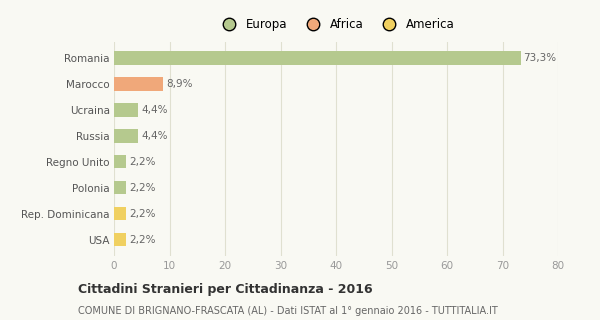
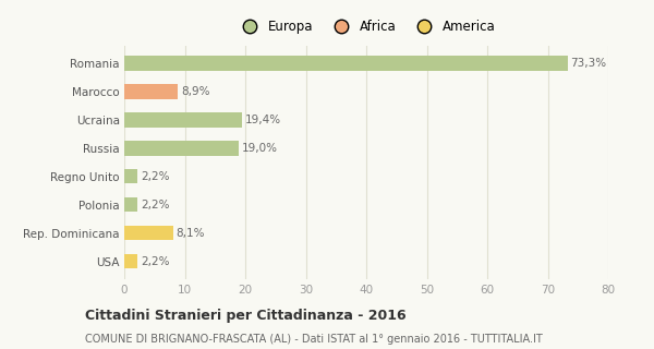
Ucraina: 4,4% -> 19,4%
Russia: 4,4% -> 19,0%
Rep. Dominicana: 2,2% -> 8,1%
